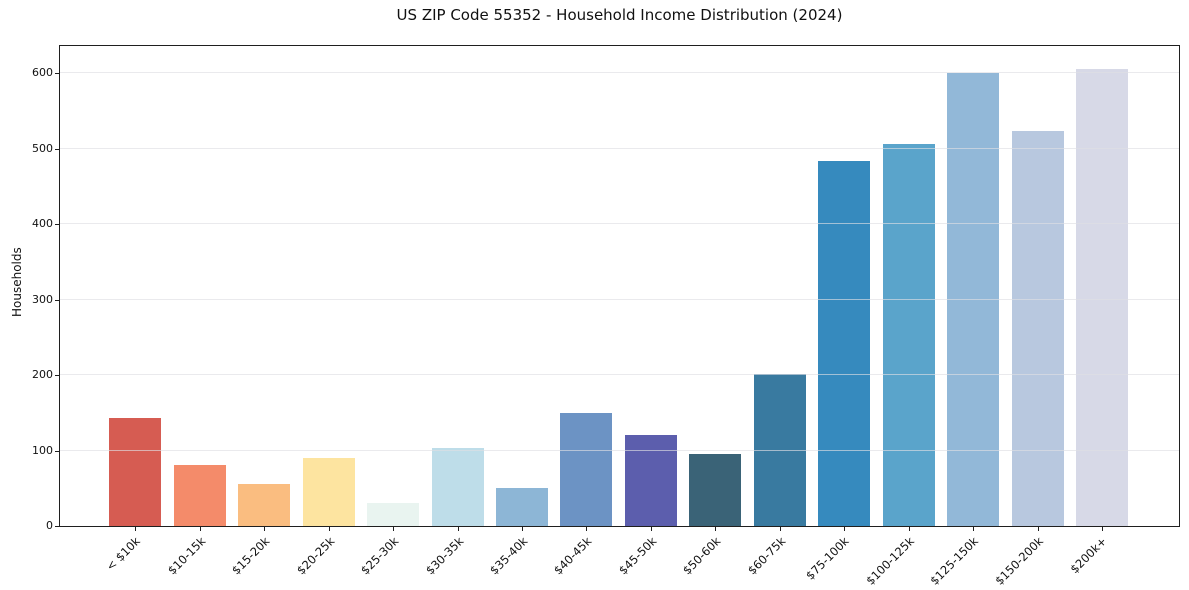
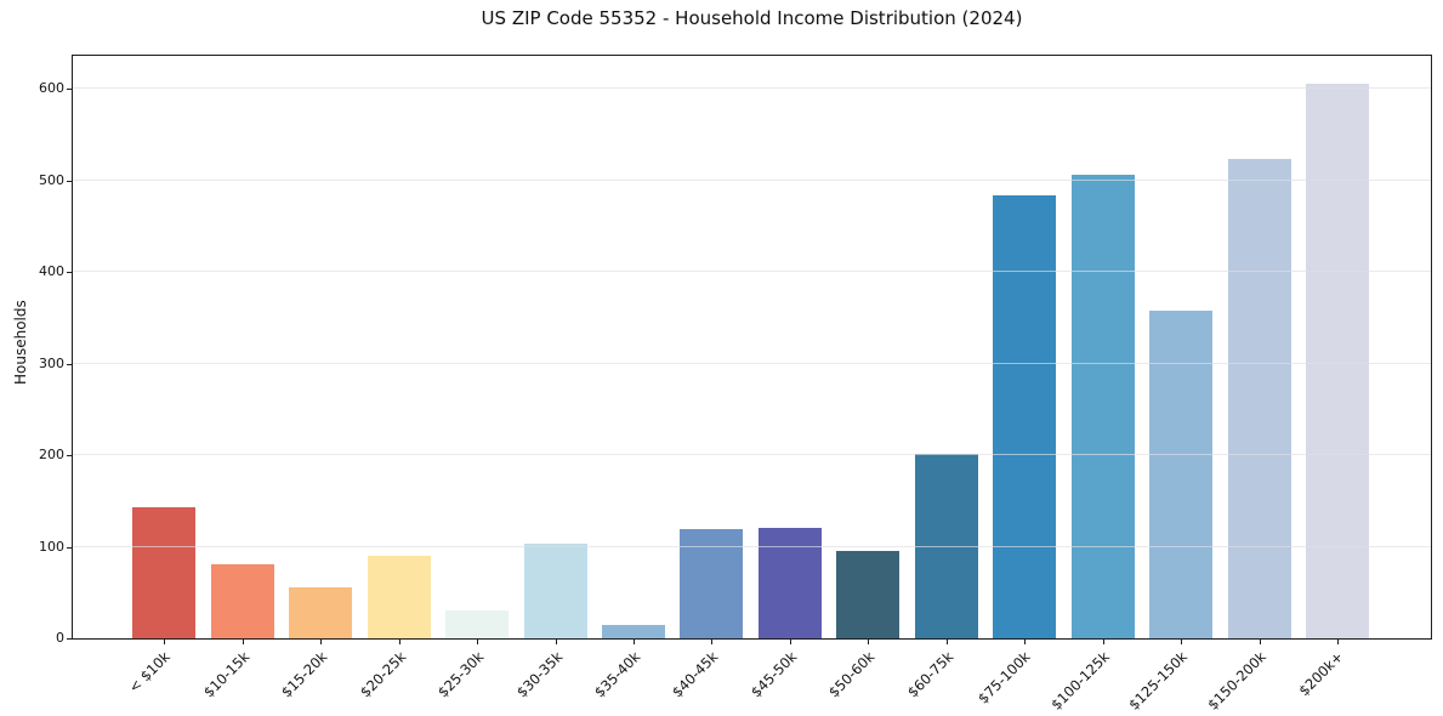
$35-40k: 50 -> 20
$40-45k: 150 -> 120
$125-150k: 600 -> 360
